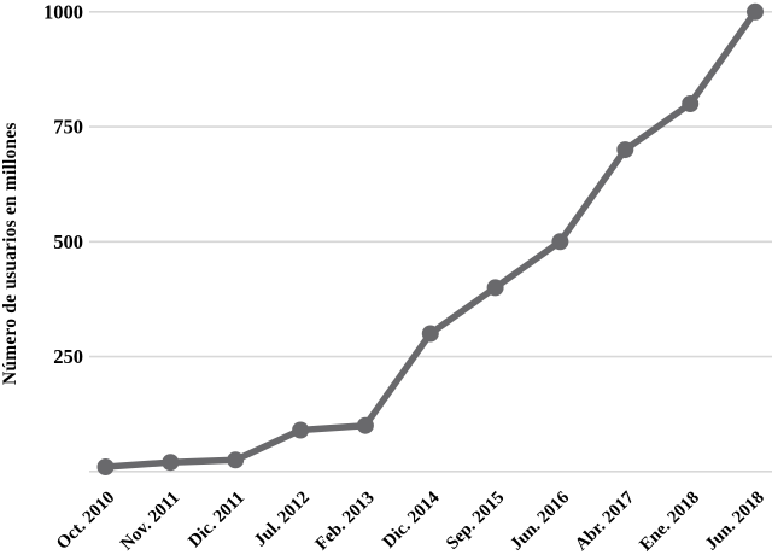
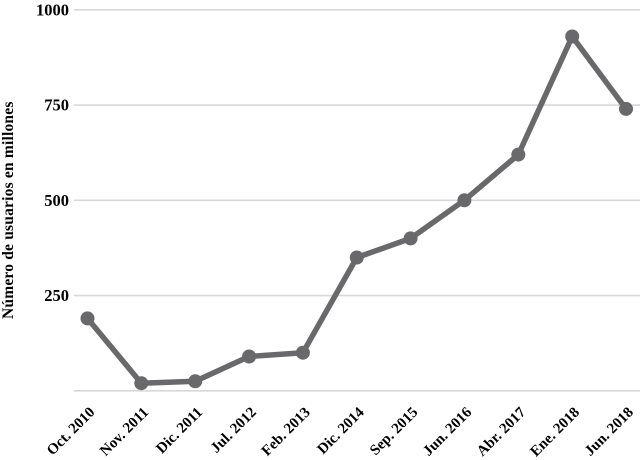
Oct. 2010: 10 -> 190
Dic. 2014: 300 -> 350
Abr. 2017: 700 -> 620
Ene. 2018: 800 -> 930
Jun. 2018: 1000 -> 740
